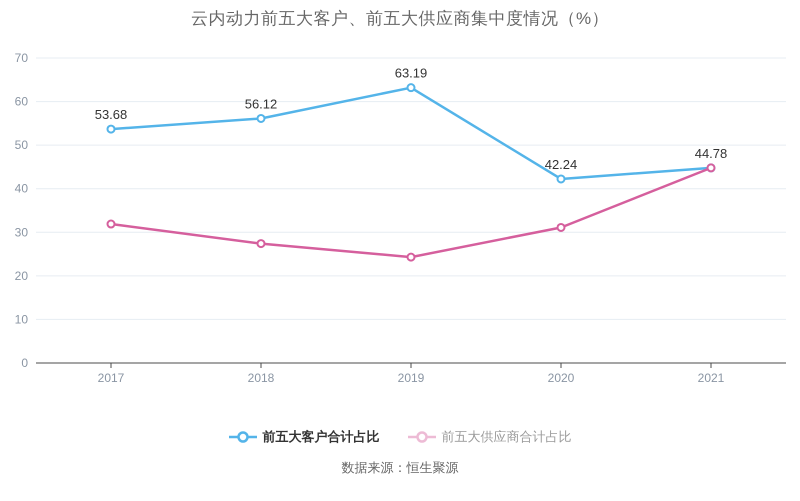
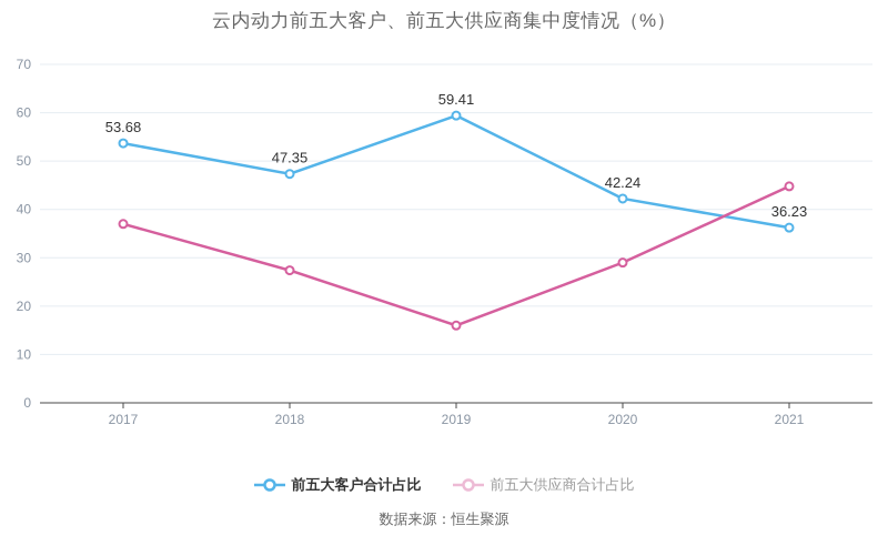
前五大供应商合计占比/2017: 32 -> 37
前五大客户合计占比/2018: 56.12 -> 47.35
前五大客户合计占比/2019: 63.19 -> 59.41
前五大供应商合计占比/2019: 24 -> 16
前五大供应商合计占比/2020: 31 -> 29
前五大客户合计占比/2021: 44.78 -> 36.23
